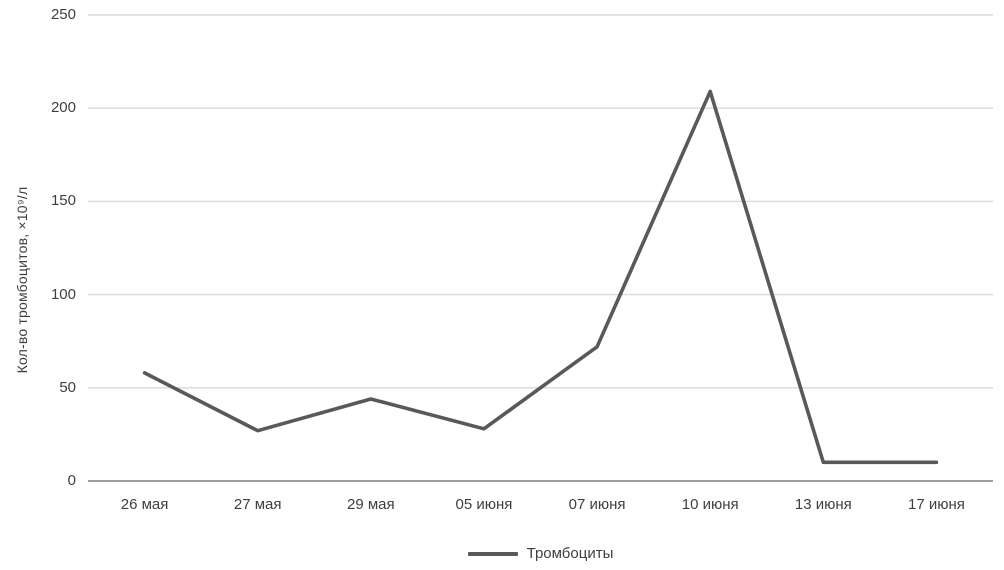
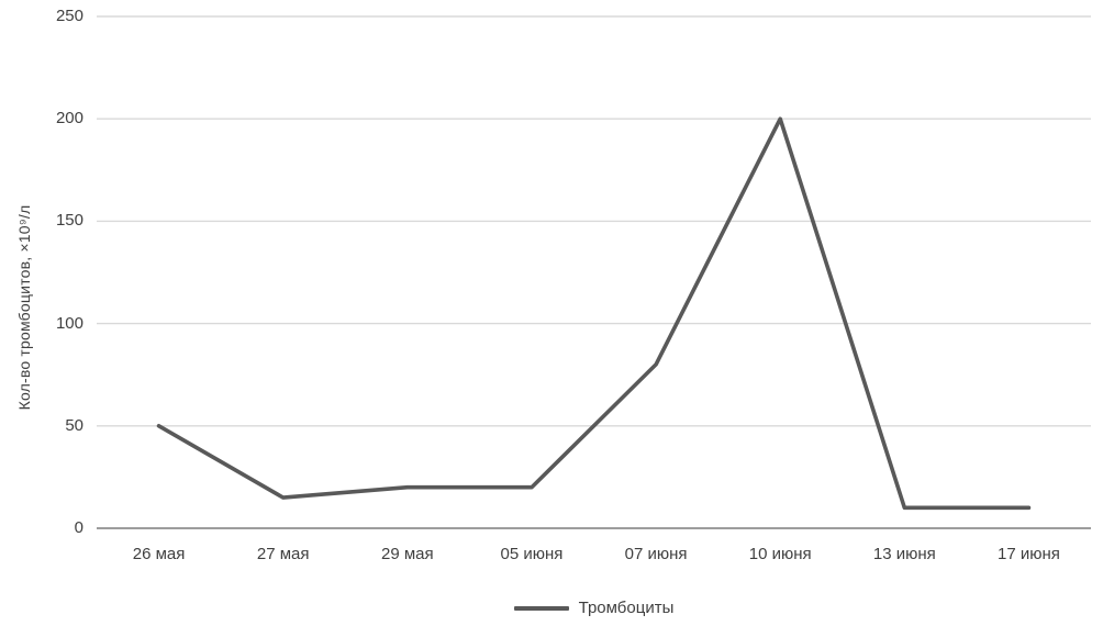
26 мая: 58 -> 50
27 мая: 27 -> 15
29 мая: 44 -> 20
05 июня: 28 -> 20
07 июня: 72 -> 80
10 июня: 209 -> 200
